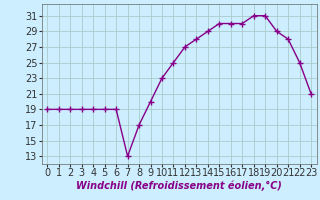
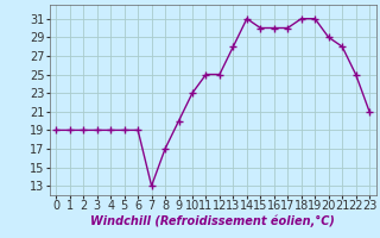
12: 27 -> 25
14: 29 -> 31
